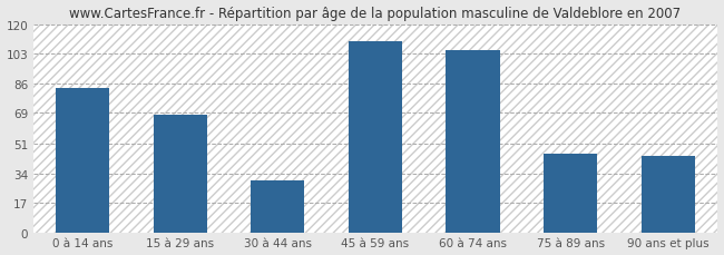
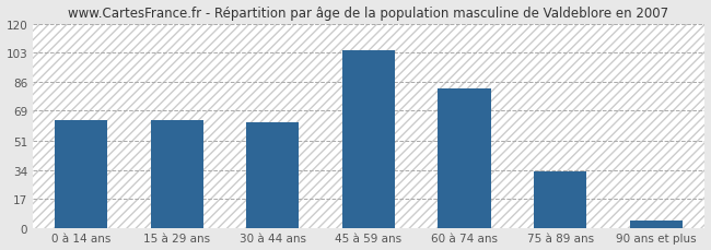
0 à 14 ans: 83 -> 63
15 à 29 ans: 68 -> 63
30 à 44 ans: 30 -> 62
45 à 59 ans: 110 -> 104
60 à 74 ans: 105 -> 82
75 à 89 ans: 45 -> 33
90 ans et plus: 44 -> 4
